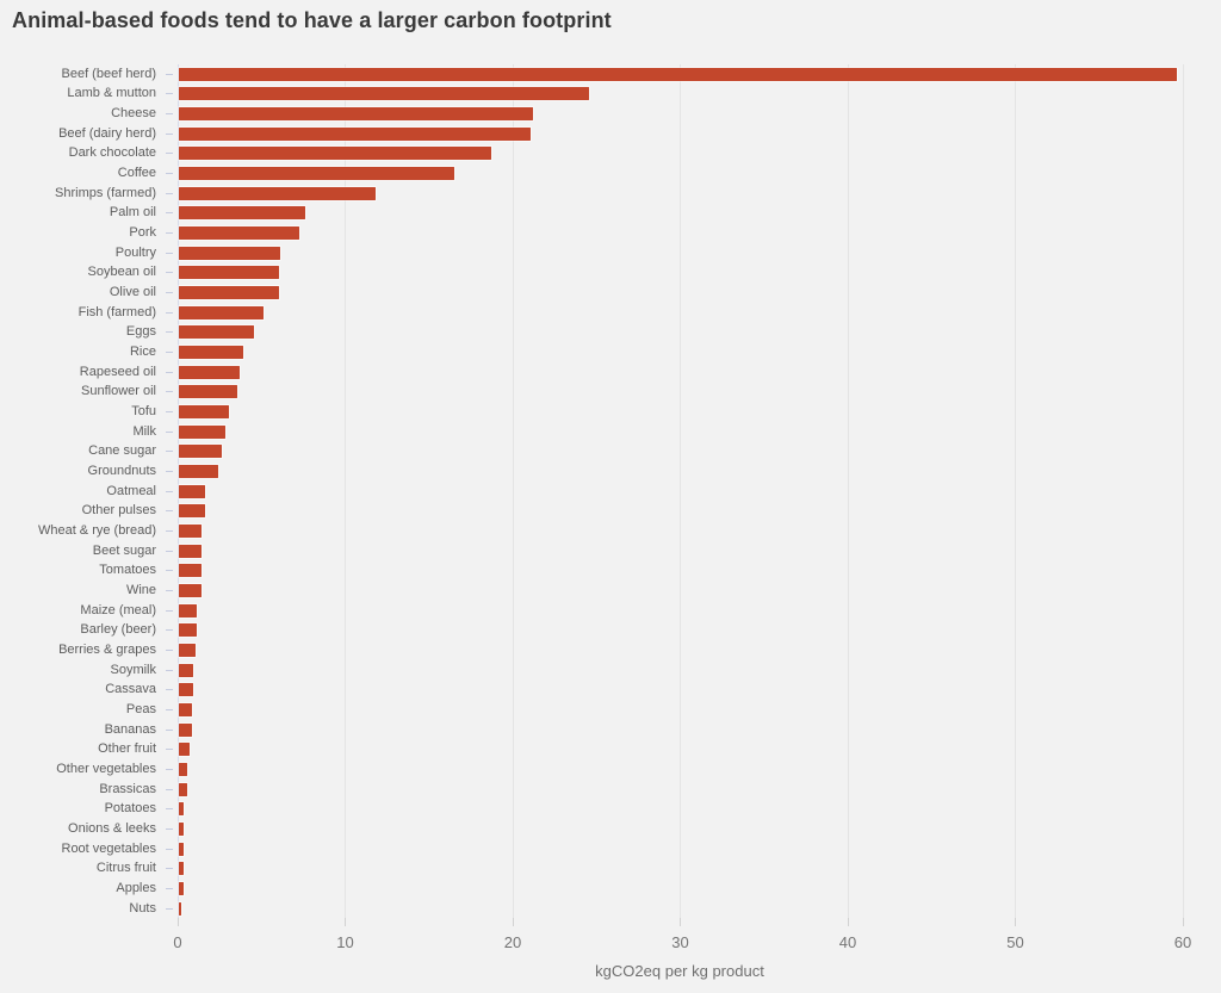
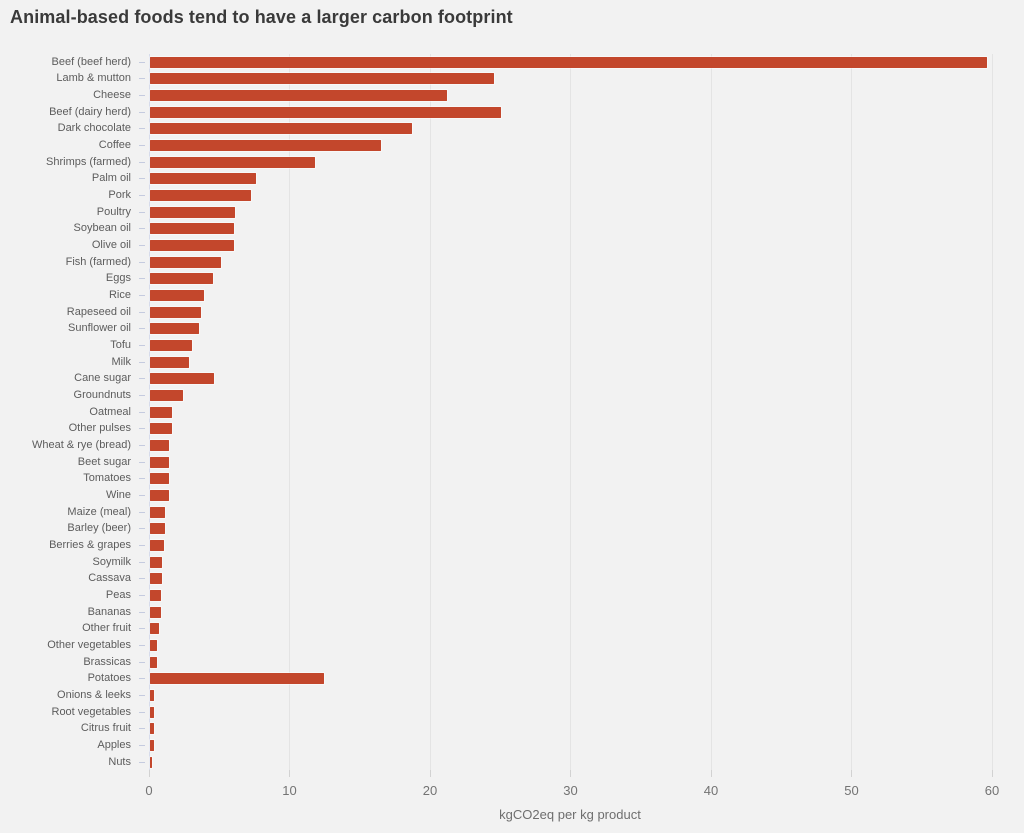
Beef (dairy herd): 21.0 -> 25.0
Cane sugar: 2.6 -> 4.6
Potatoes: 0.3 -> 12.4
